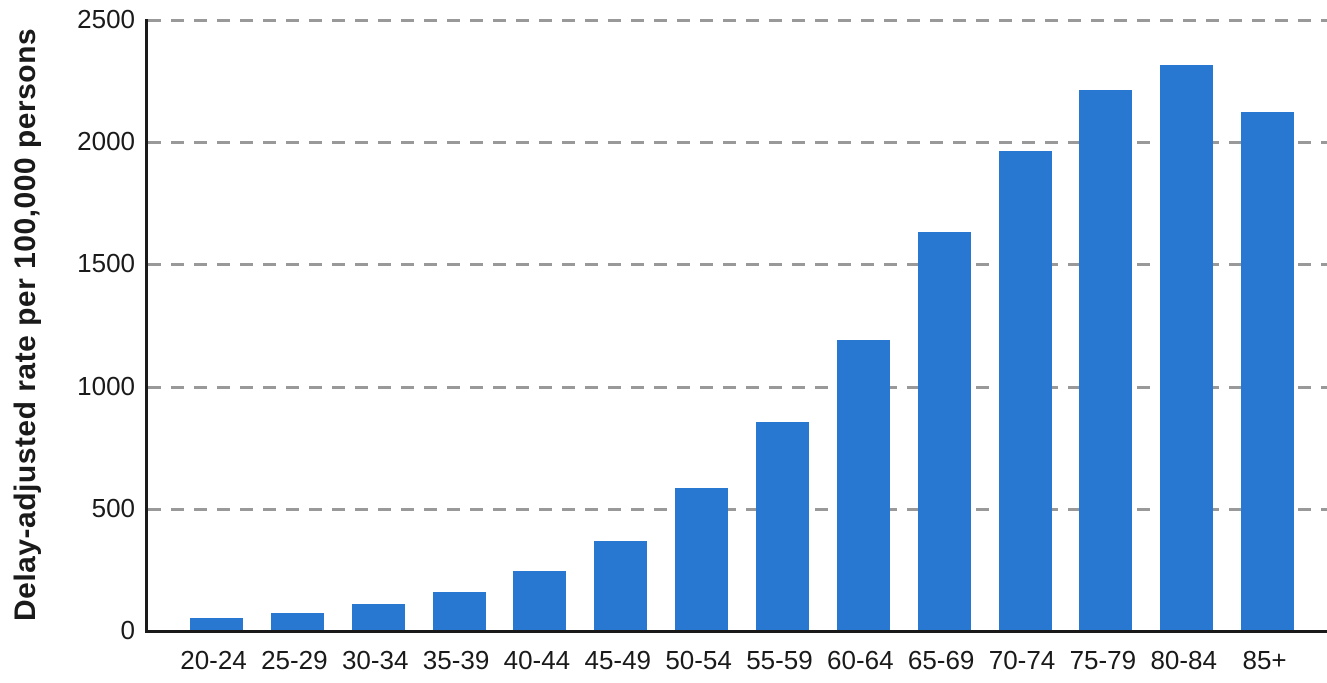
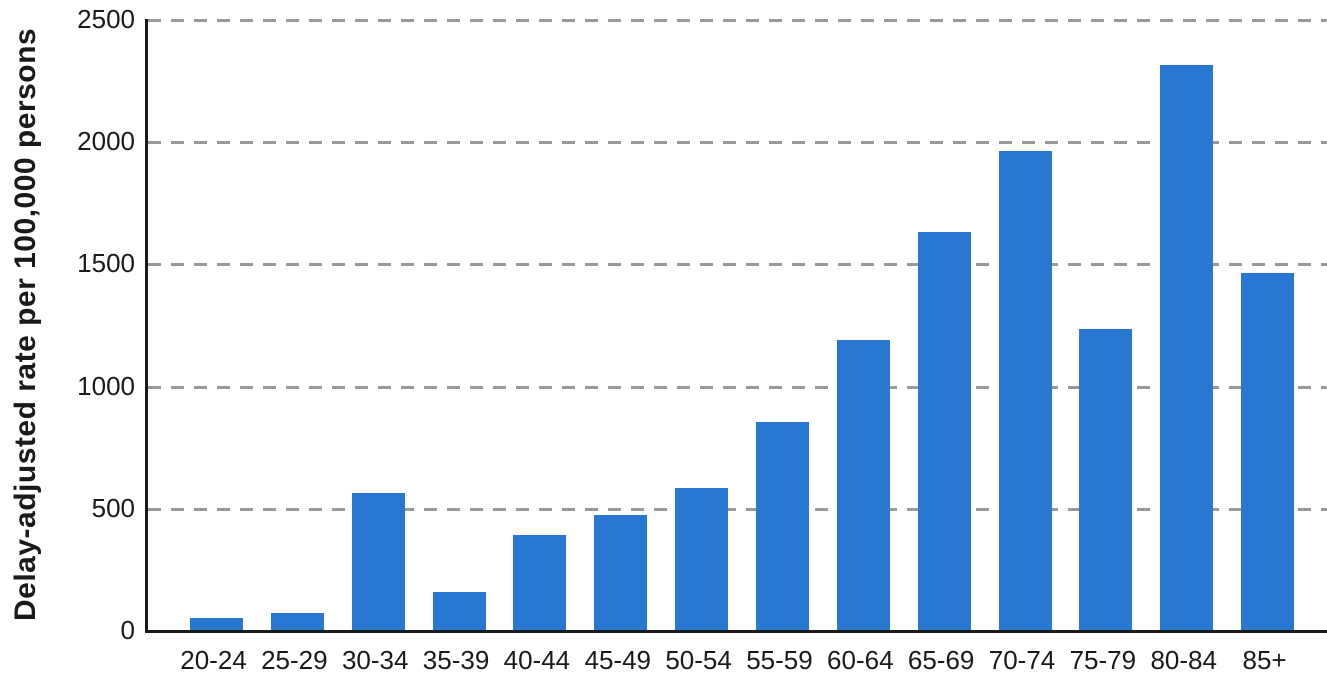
30-34: 100 -> 560
40-44: 240 -> 390
45-49: 360 -> 470
75-79: 2210 -> 1230
85+: 2120 -> 1460
